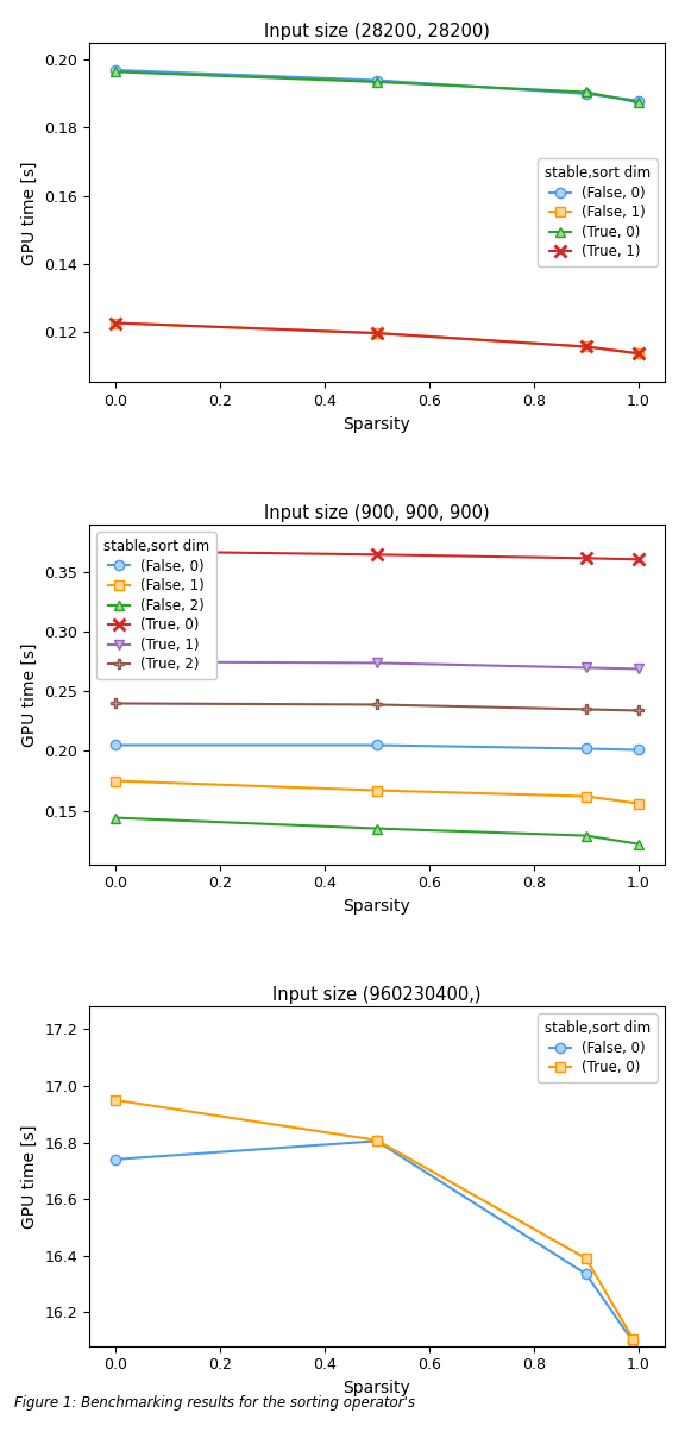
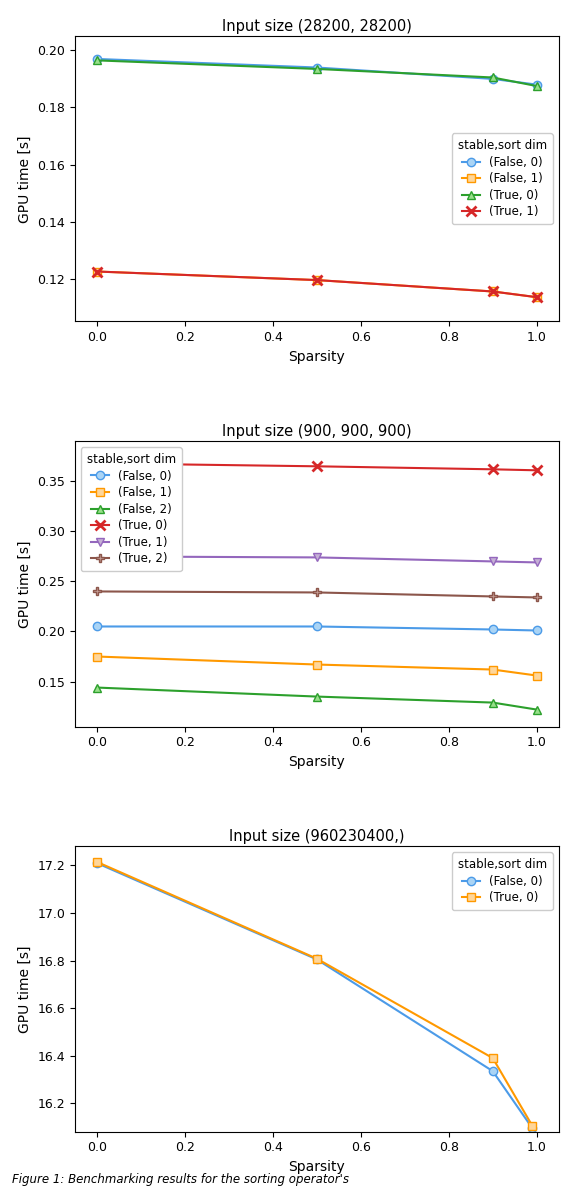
Input size (960230400,)/(False, 0)/0.0: 16.740 -> 17.210
Input size (960230400,)/(True, 0)/0.0: 16.950 -> 17.215
